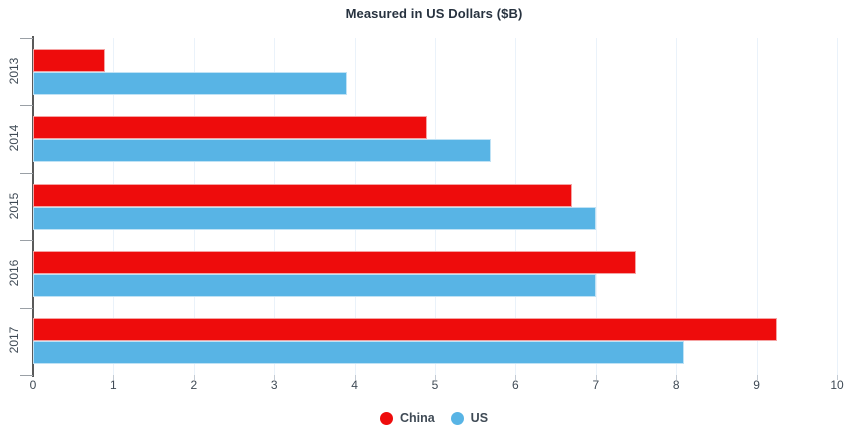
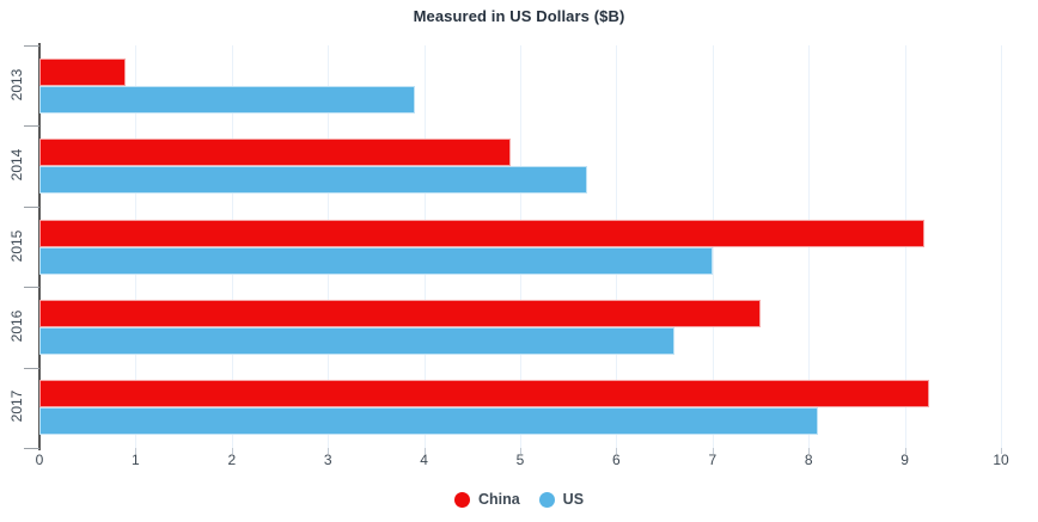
China/2015: 6.7 -> 9.2
US/2016: 7.0 -> 6.6
